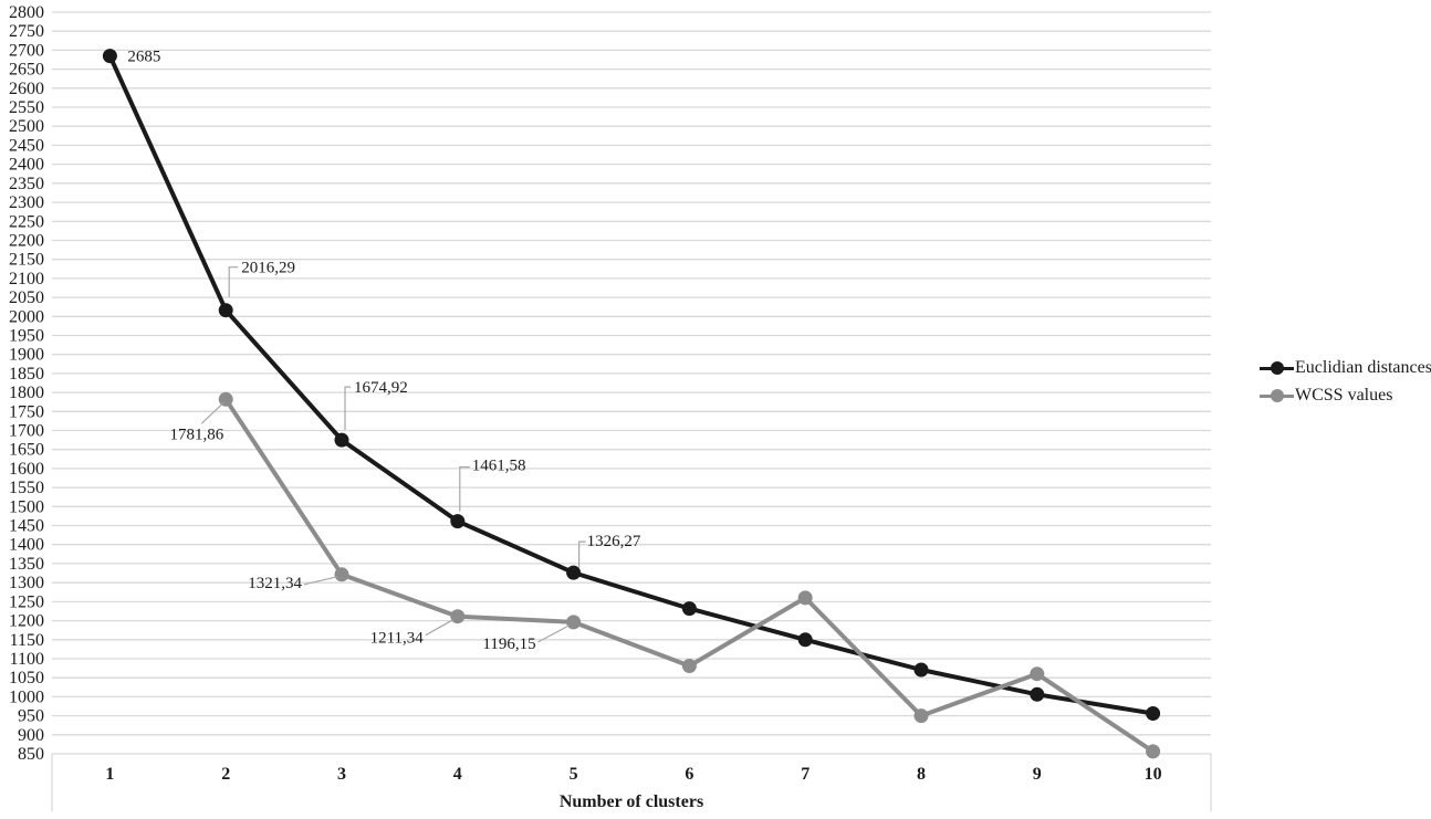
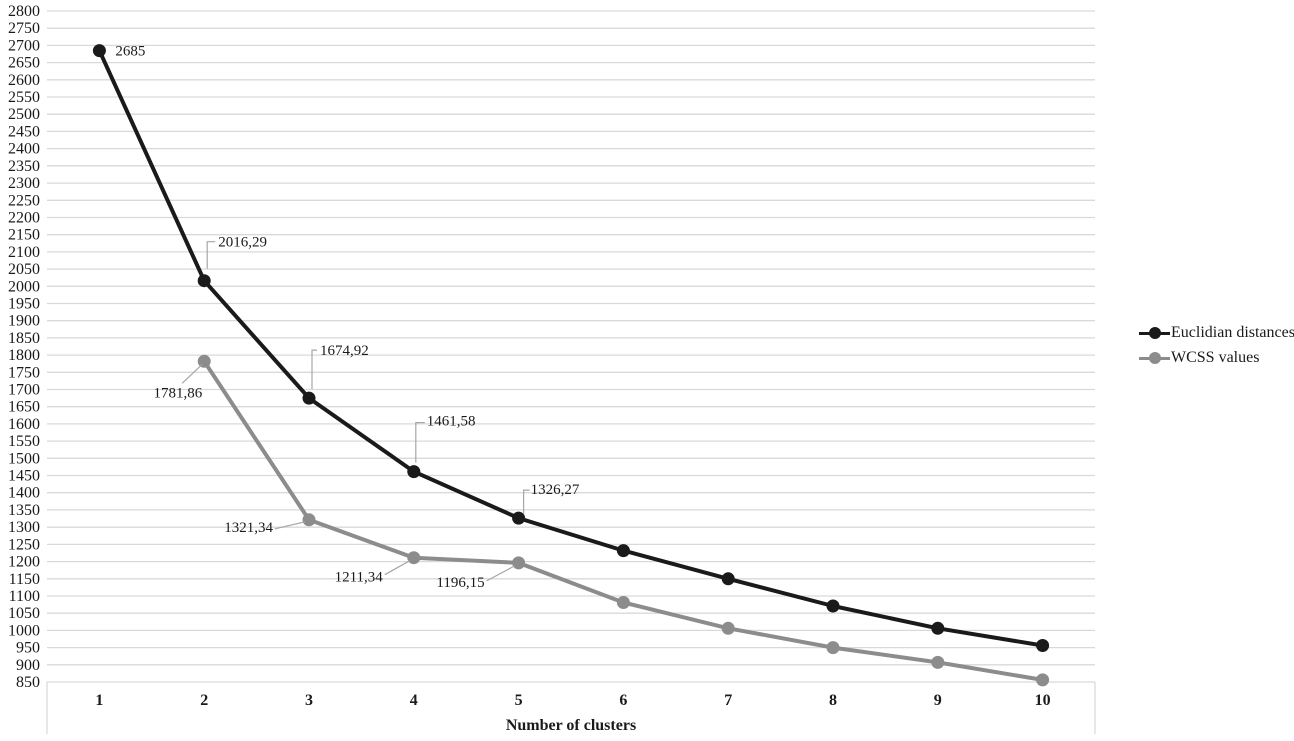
WCSS values/7: 1260 -> 1010
WCSS values/9: 1060 -> 910
